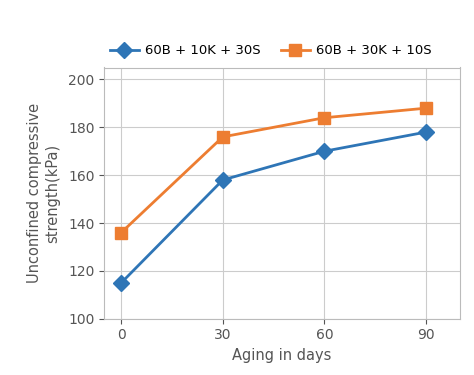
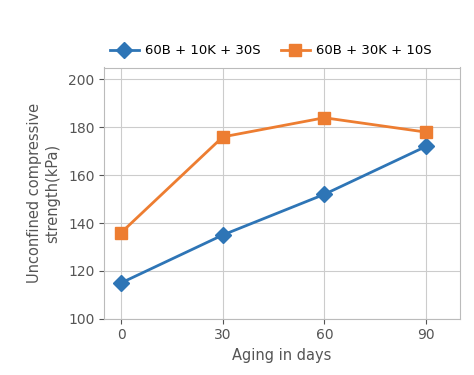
60B + 10K + 30S/30: 158 -> 135
60B + 10K + 30S/60: 170 -> 152
60B + 10K + 30S/90: 178 -> 172
60B + 30K + 10S/90: 188 -> 178
